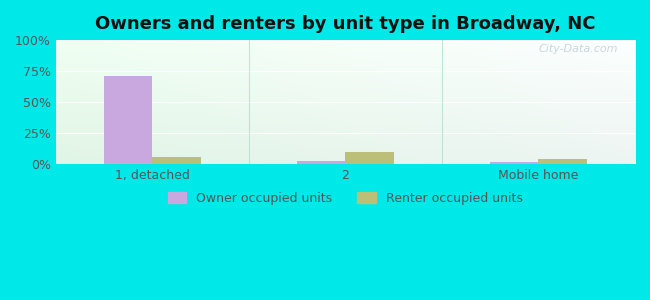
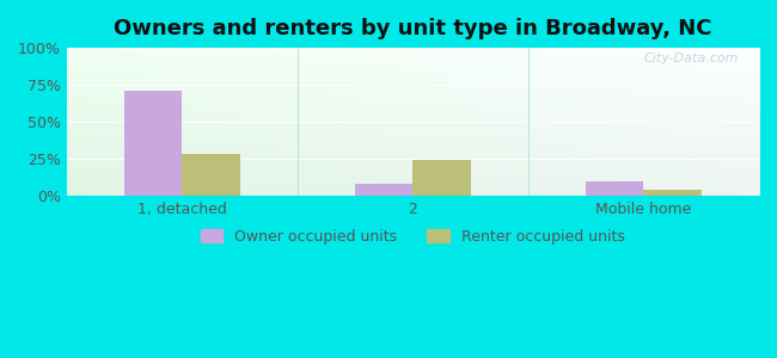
Renter occupied units/1, detached: 6% -> 28%
Owner occupied units/2: 3% -> 8%
Renter occupied units/2: 10% -> 24%
Owner occupied units/Mobile home: 2% -> 10%
